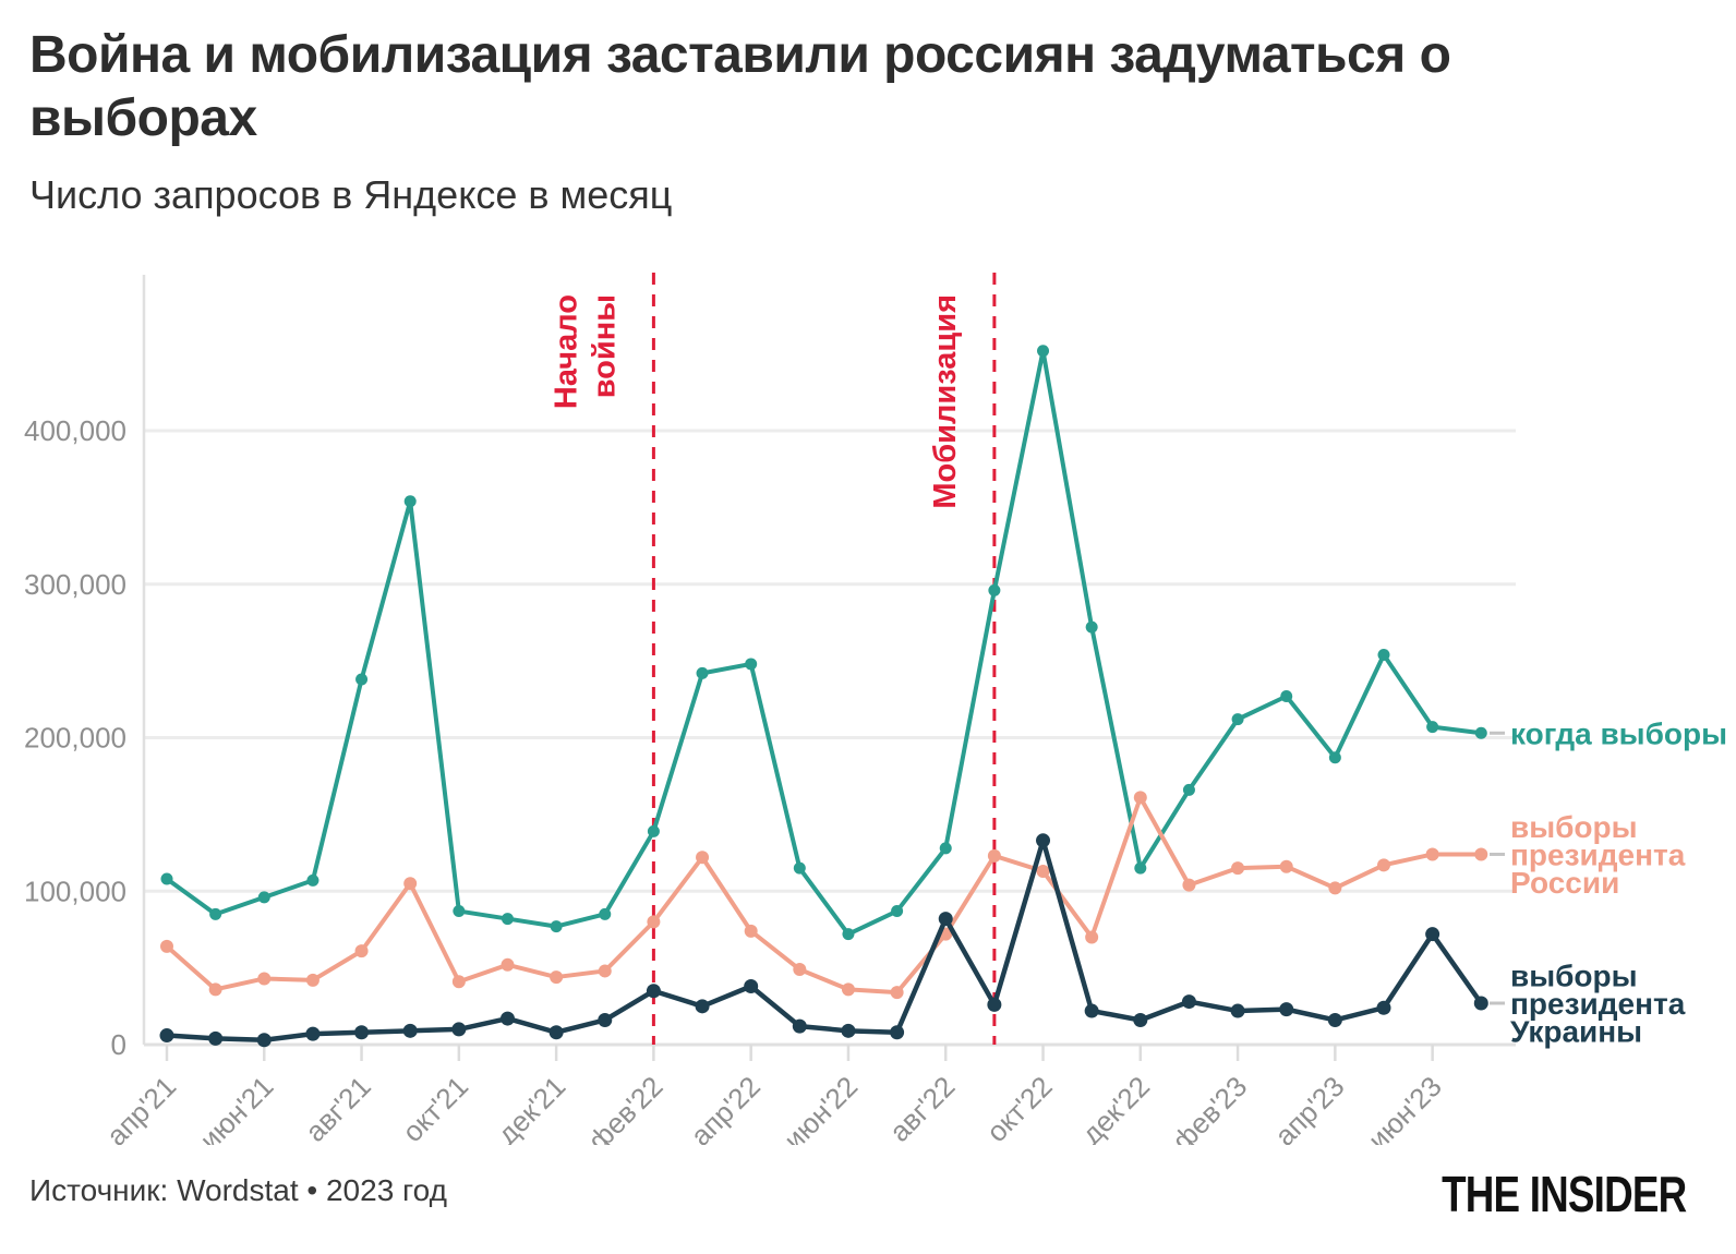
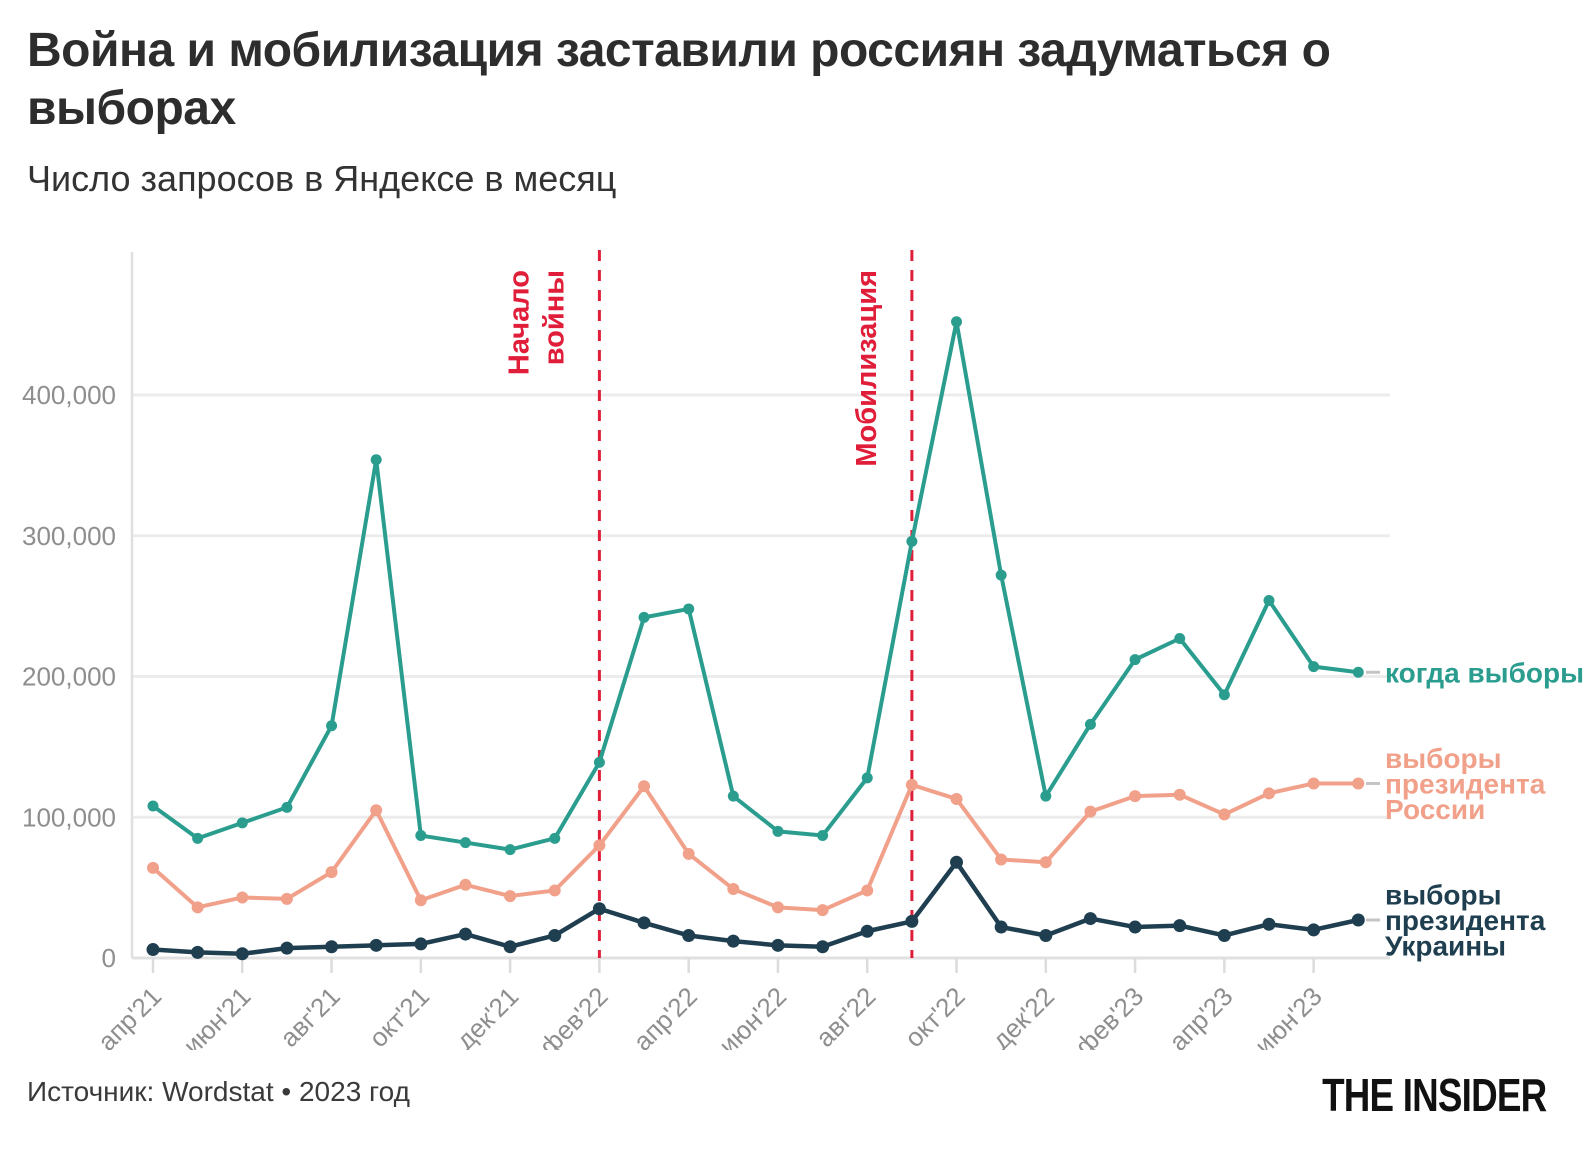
когда выборы/авг'21: 238000 -> 165000
выборы президента Украины/апр'22: 38000 -> 16000
когда выборы/июн'22: 72000 -> 90000
выборы президента России/авг'22: 72000 -> 48000
выборы президента Украины/авг'22: 82000 -> 19000
выборы президента Украины/окт'22: 133000 -> 68000
выборы президента России/дек'22: 161000 -> 68000
выборы президента Украины/июн'23: 72000 -> 20000
